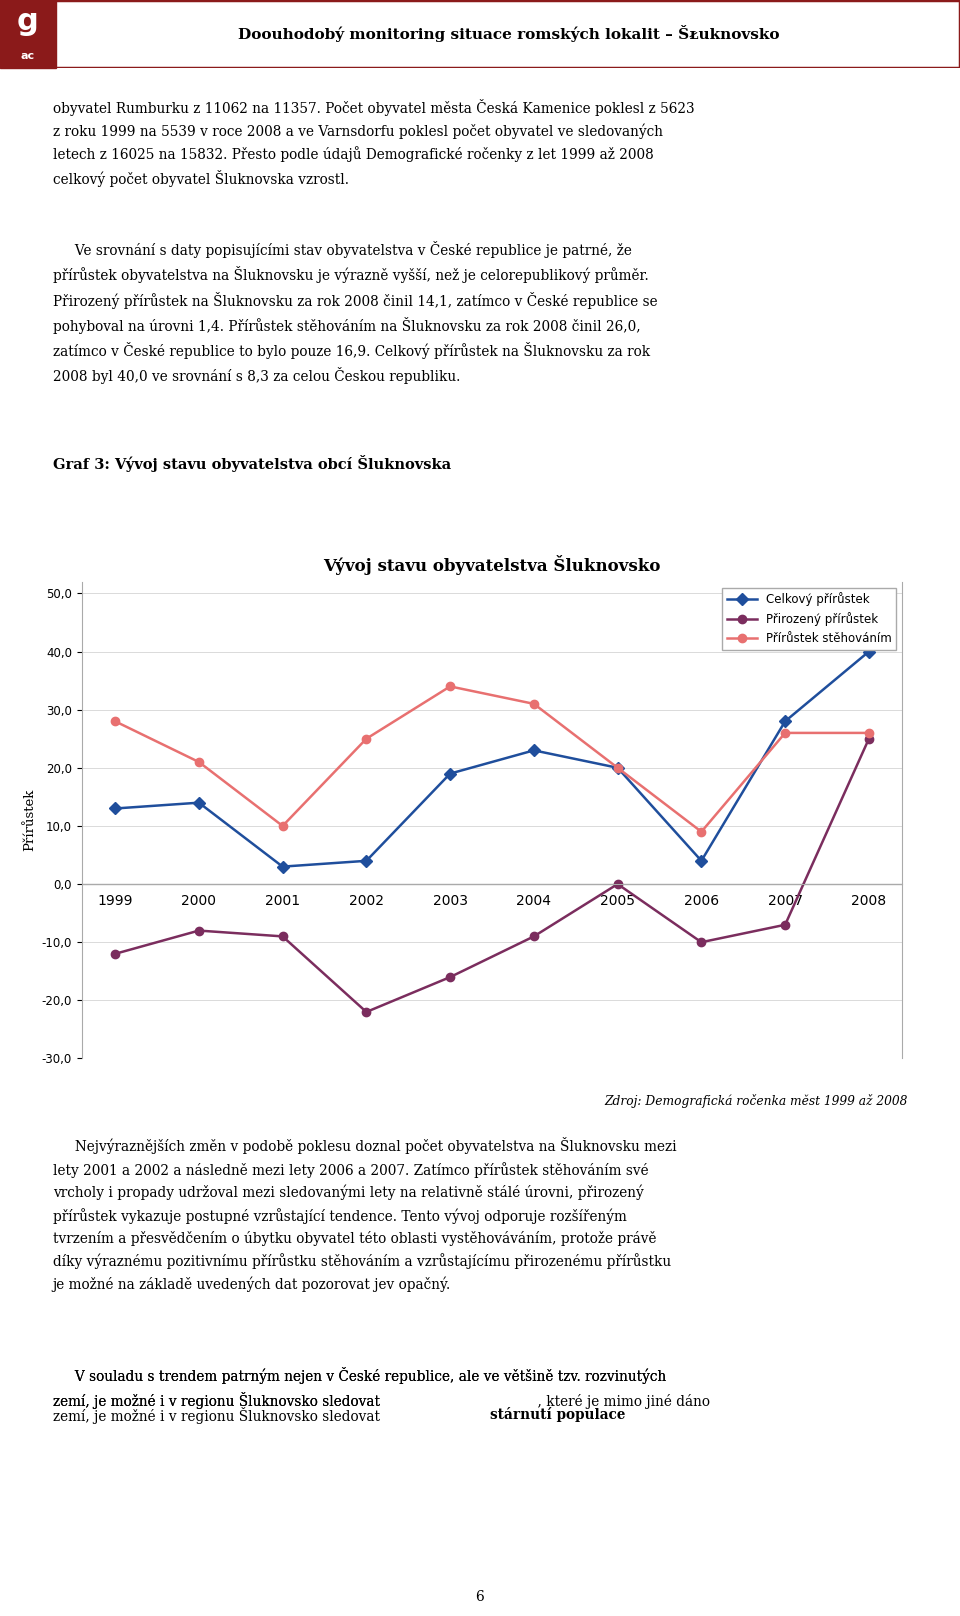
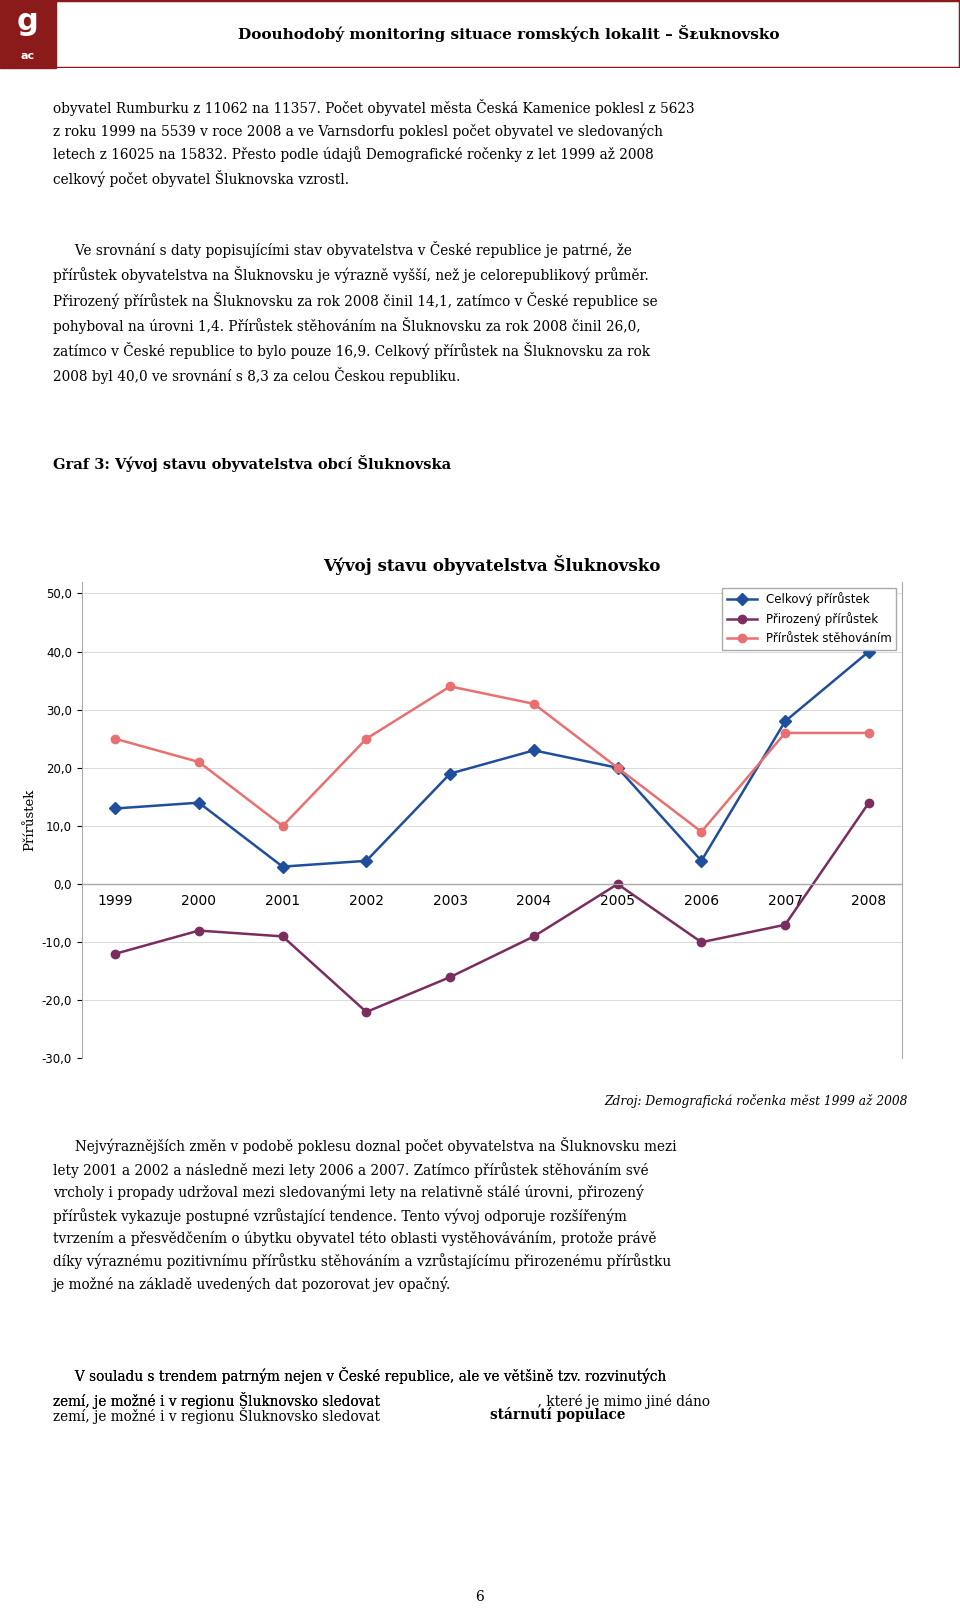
Přírůstek stěhováním/1999: 28 -> 25
Přirozený přírůstek/2008: 25 -> 14
